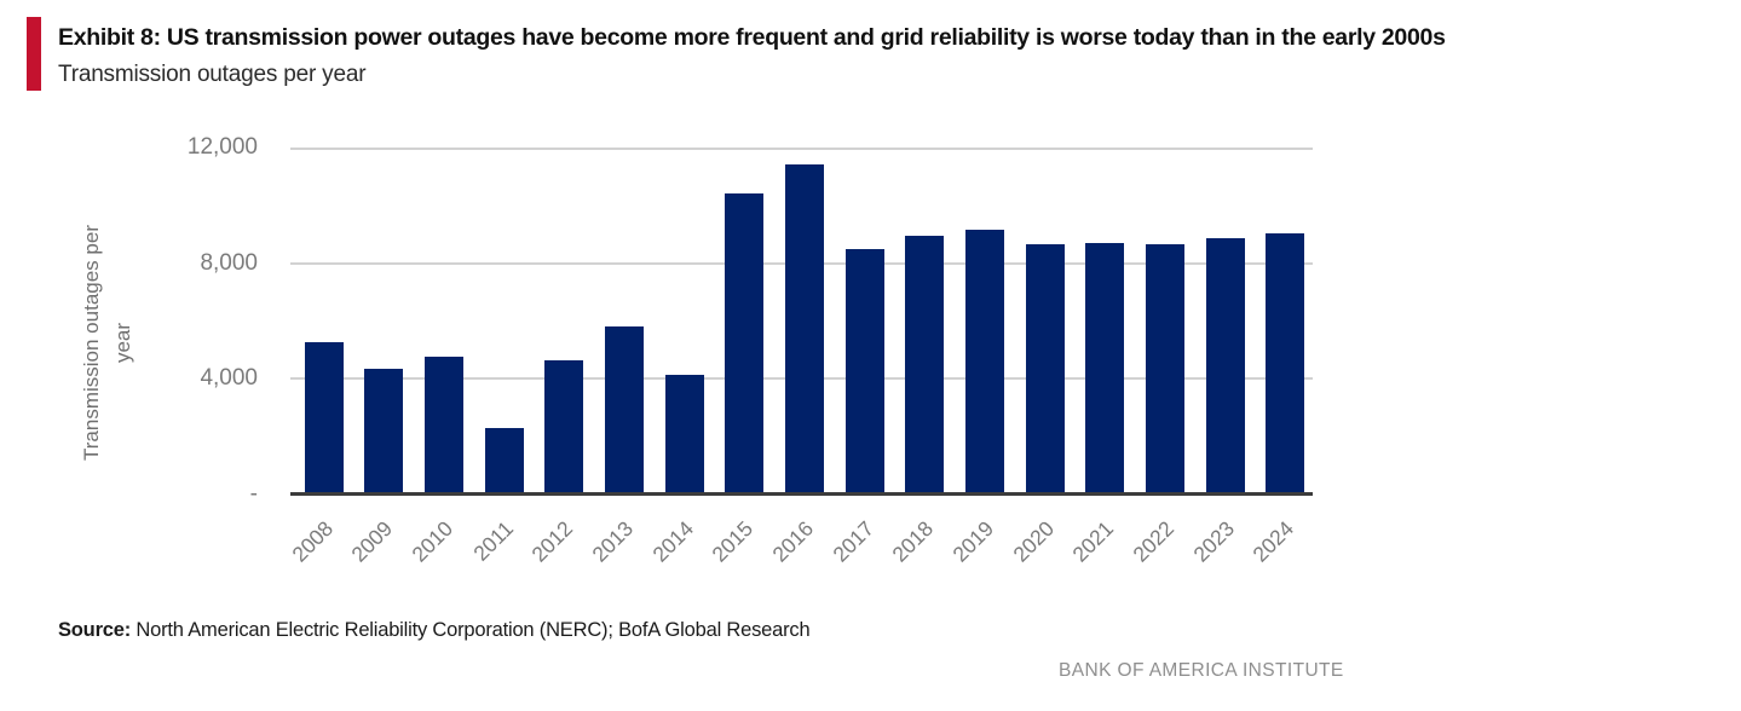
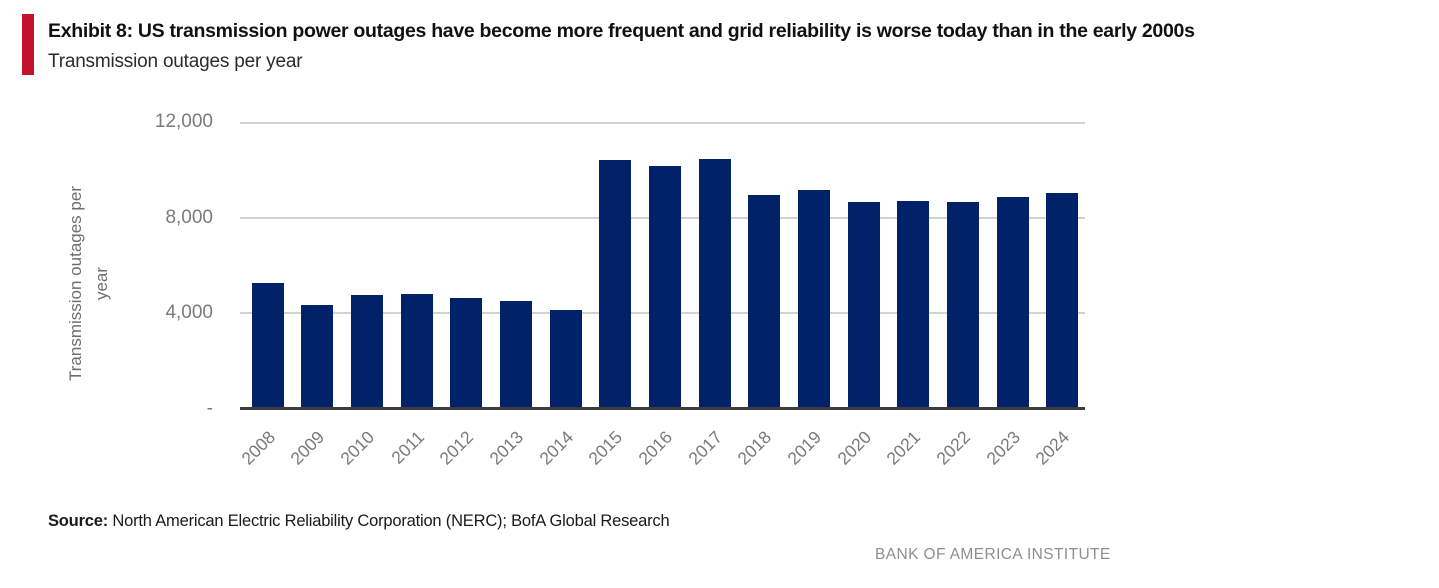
2011: 2300 -> 4800
2013: 5800 -> 4500
2016: 11400 -> 10200
2017: 8500 -> 10400
